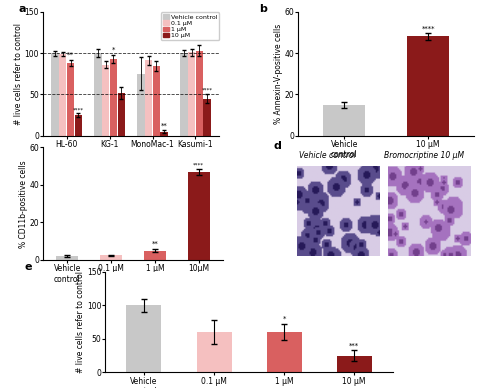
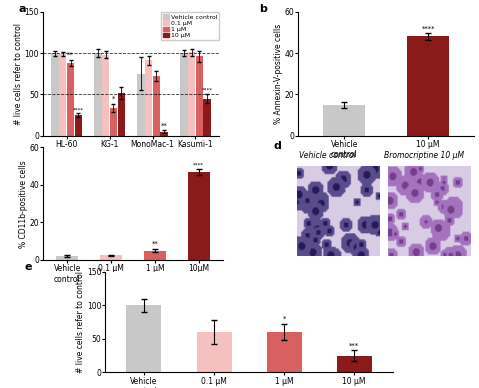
0.1 μM/KG-1: 86 -> 98
1 μM/KG-1: 93 -> 34
1 μM/MonoMac-1: 84 -> 72
1 μM/Kasumi-1: 103 -> 96
